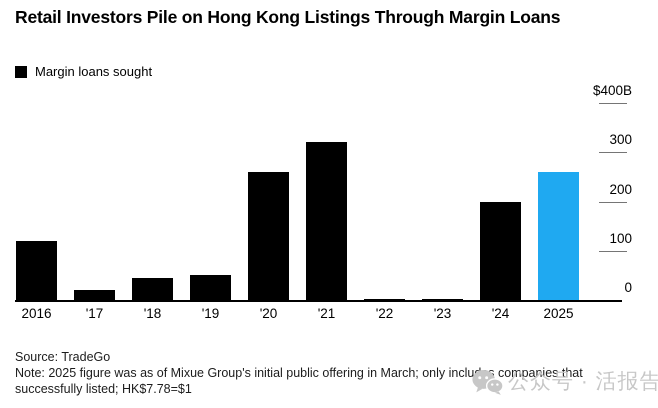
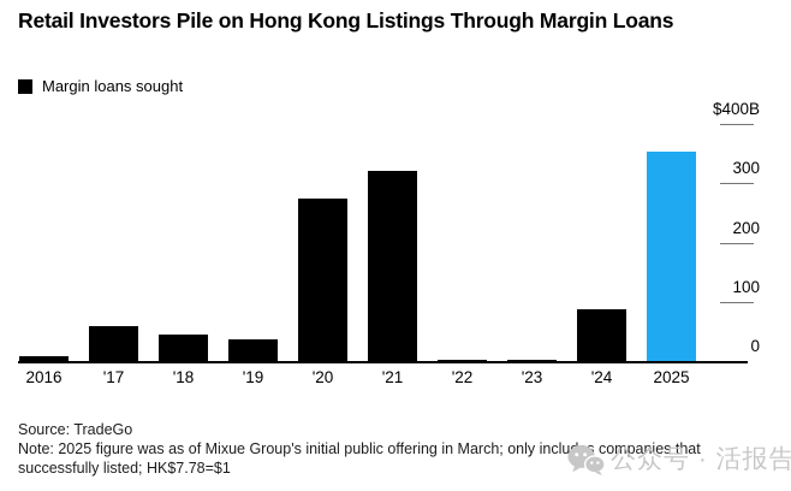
2016: $120B -> $10B
'17: $20B -> $60B
'19: $50B -> $40B
'20: $260B -> $280B
'24: $200B -> $90B
2025: $260B -> $350B
